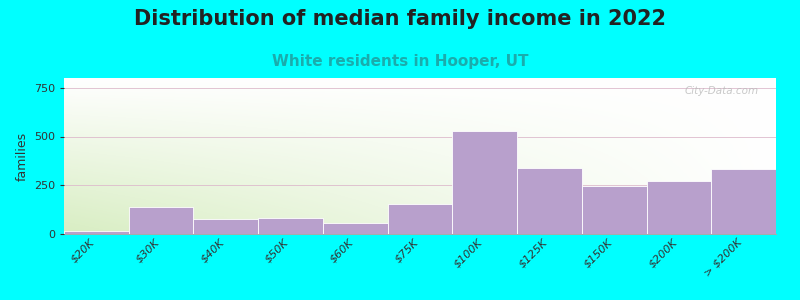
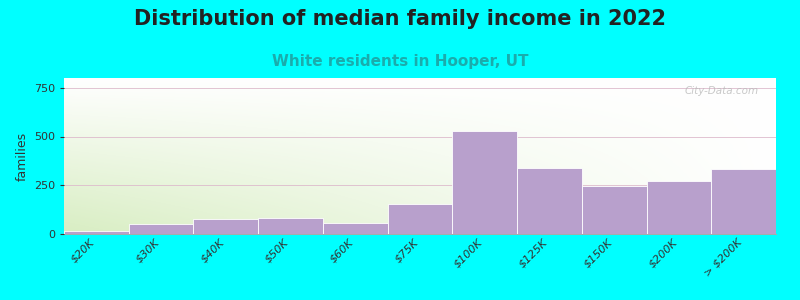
$30K: 140 -> 50
